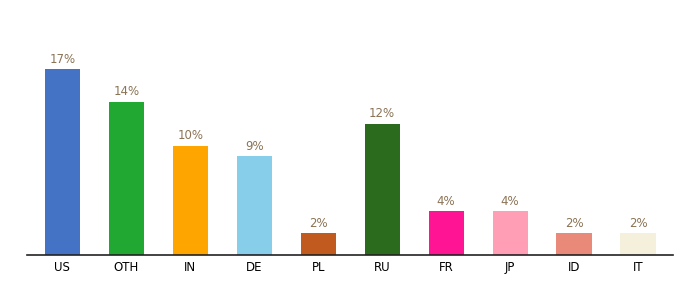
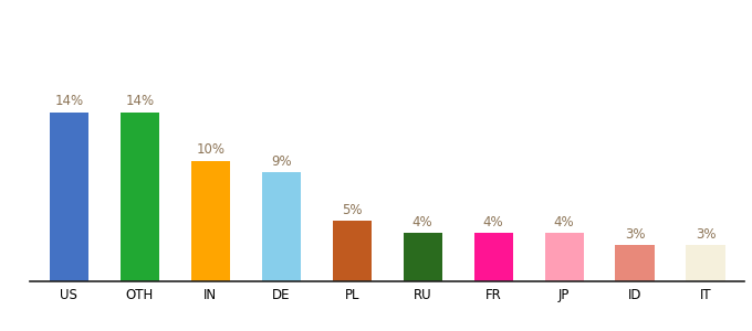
US: 17% -> 14%
PL: 2% -> 5%
RU: 12% -> 4%
ID: 2% -> 3%
IT: 2% -> 3%
